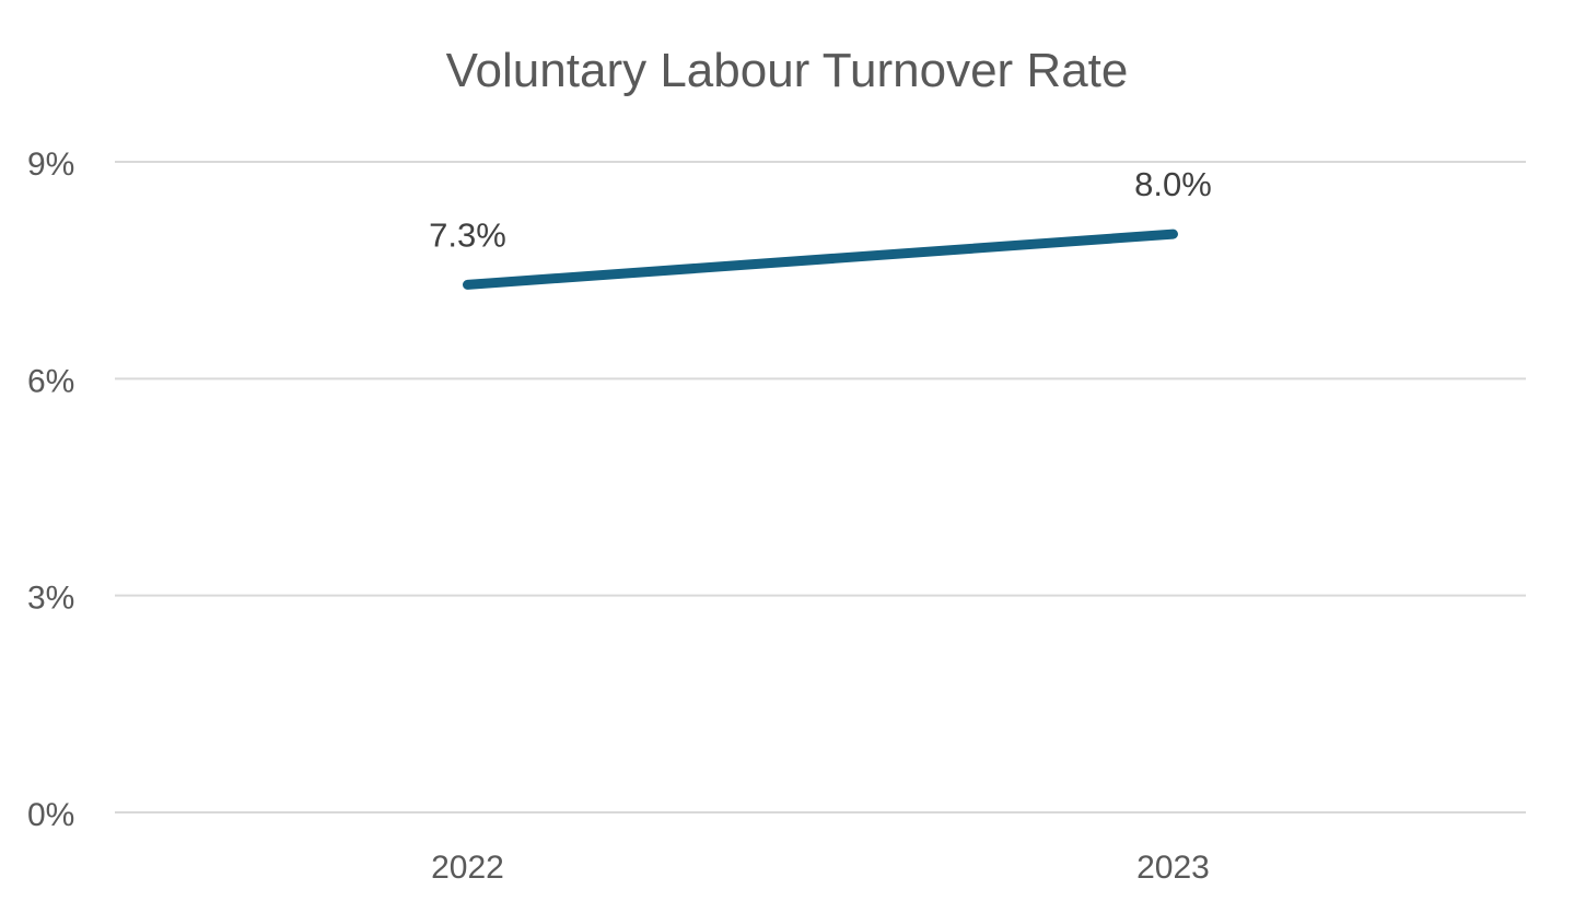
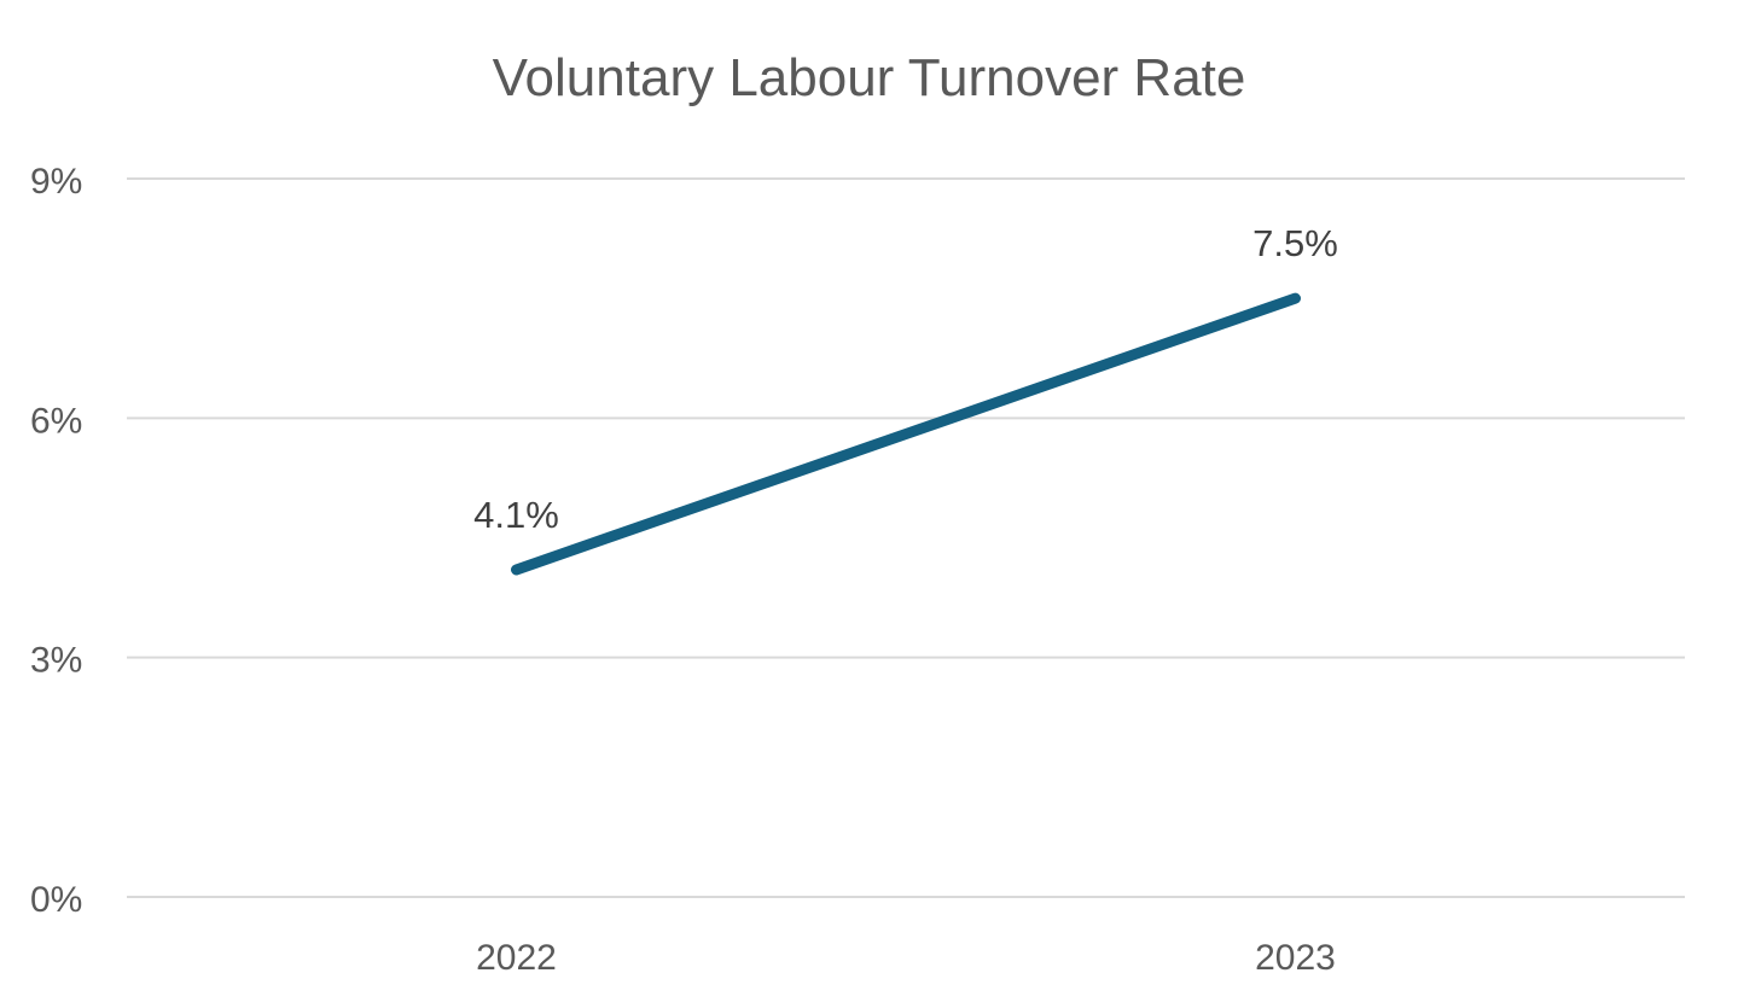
2022: 7.3% -> 4.1%
2023: 8.0% -> 7.5%
